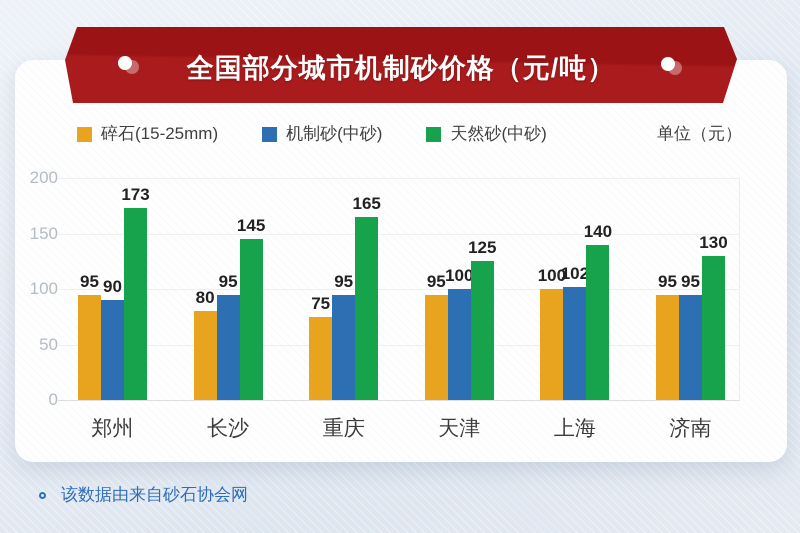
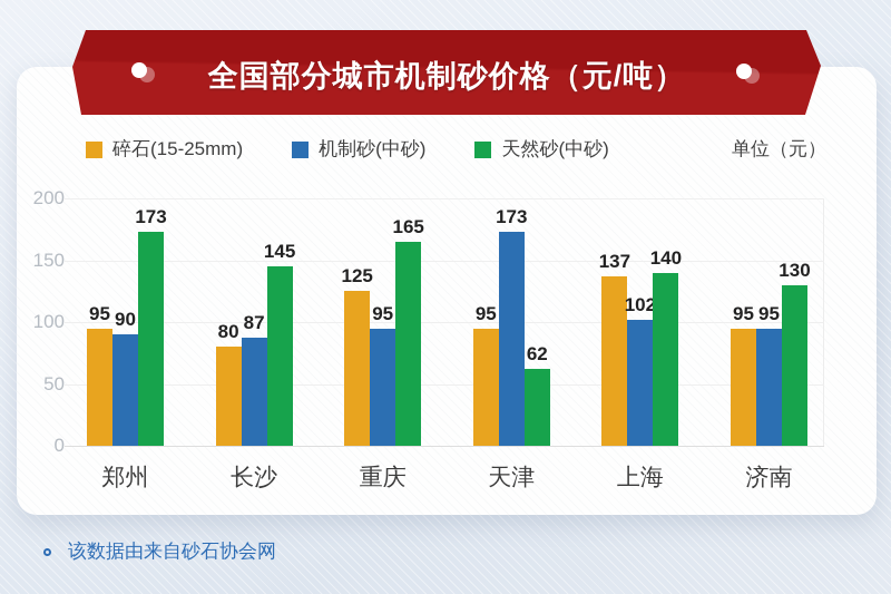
机制砂(中砂)/长沙: 95 -> 87
碎石(15-25mm)/重庆: 75 -> 125
机制砂(中砂)/天津: 100 -> 173
天然砂(中砂)/天津: 125 -> 62
碎石(15-25mm)/上海: 100 -> 137
